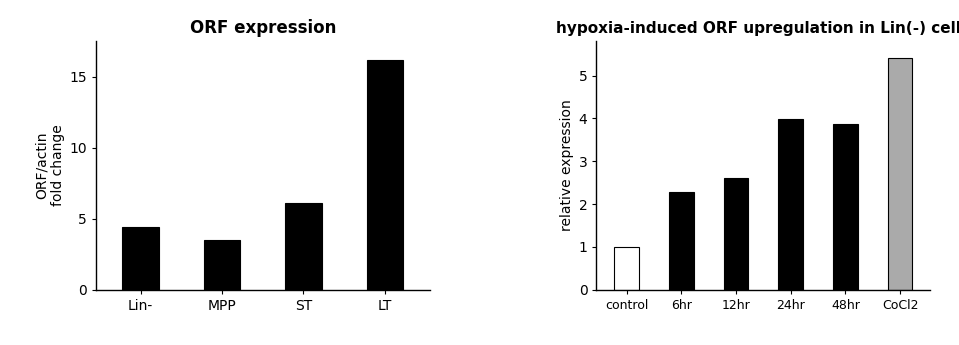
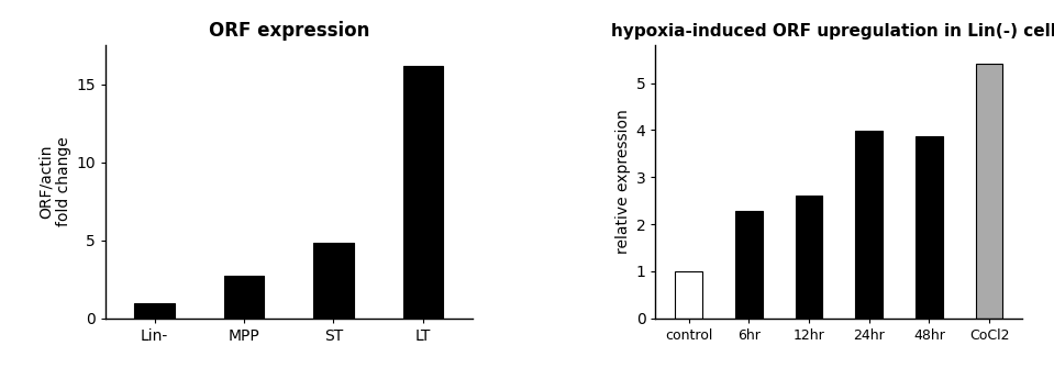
ORF expression/Lin-: 4.4 -> 1.0
ORF expression/MPP: 3.5 -> 2.7
ORF expression/ST: 6.1 -> 4.8
